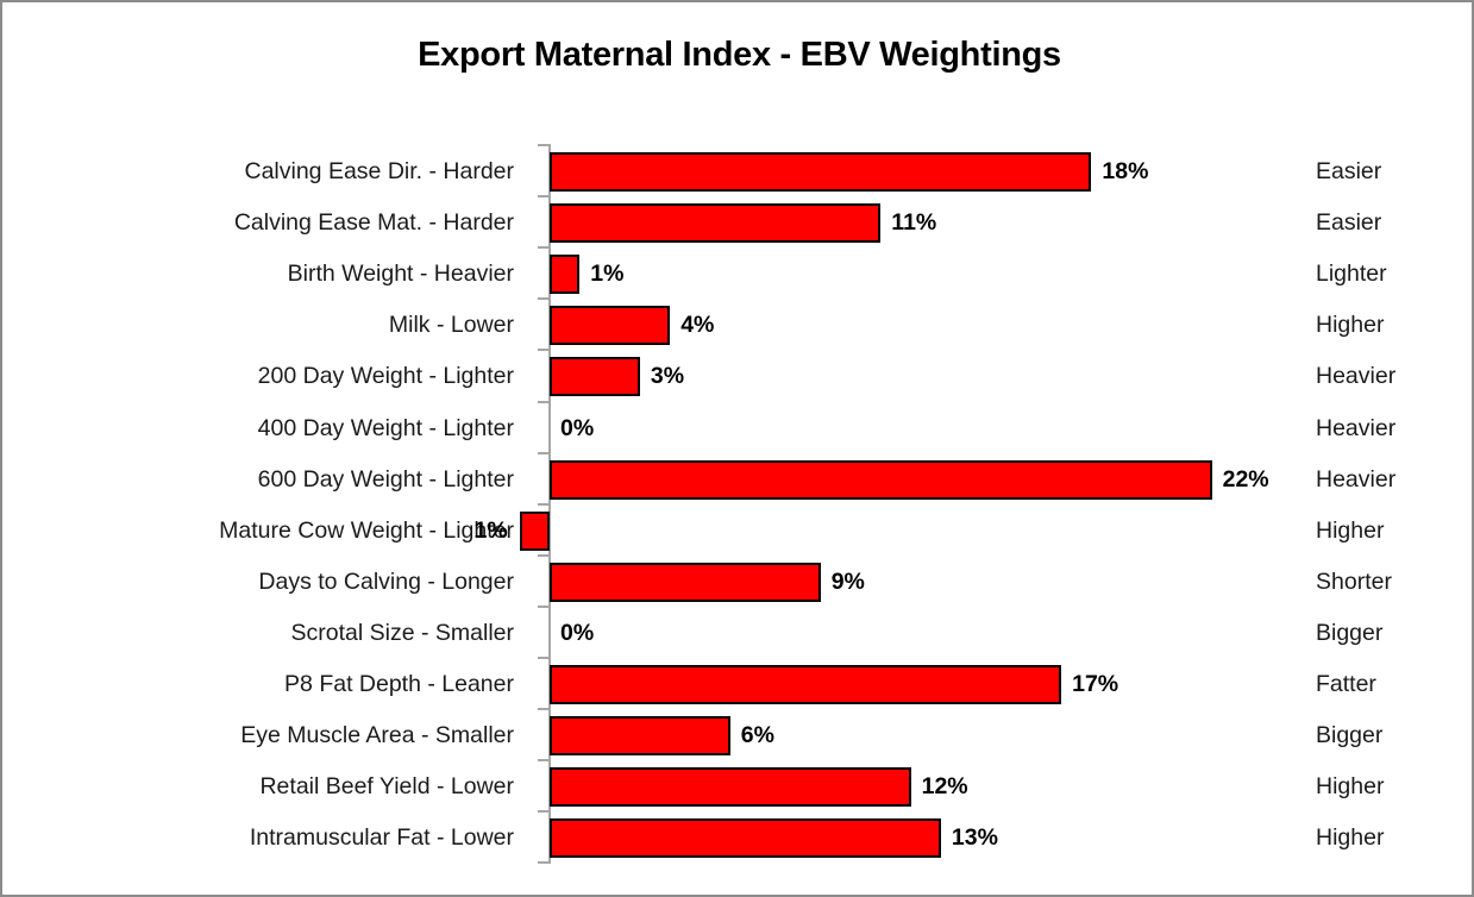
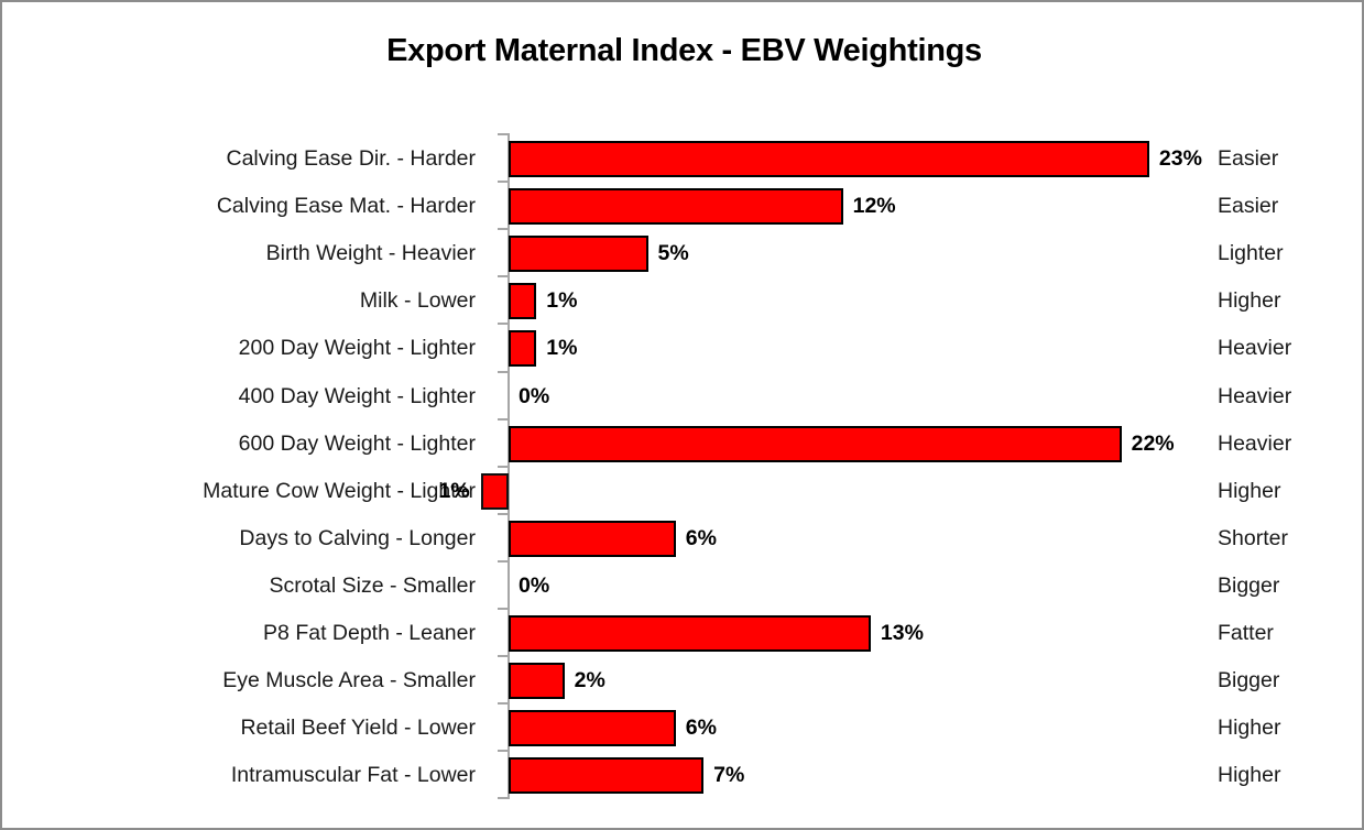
Calving Ease Dir. - Harder: 18% -> 23%
Calving Ease Mat. - Harder: 11% -> 12%
Birth Weight - Heavier: 1% -> 5%
Milk - Lower: 4% -> 1%
200 Day Weight - Lighter: 3% -> 1%
Days to Calving - Longer: 9% -> 6%
P8 Fat Depth - Leaner: 17% -> 13%
Eye Muscle Area - Smaller: 6% -> 2%
Retail Beef Yield - Lower: 12% -> 6%
Intramuscular Fat - Lower: 13% -> 7%
